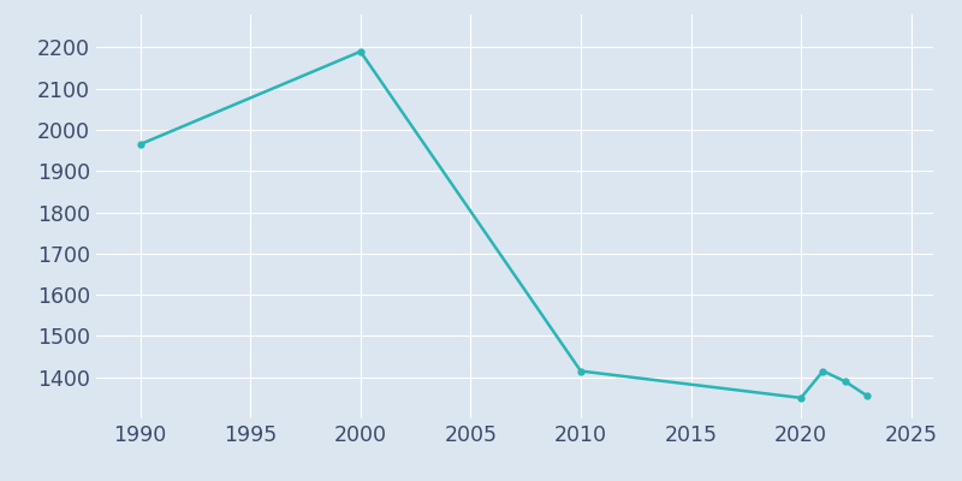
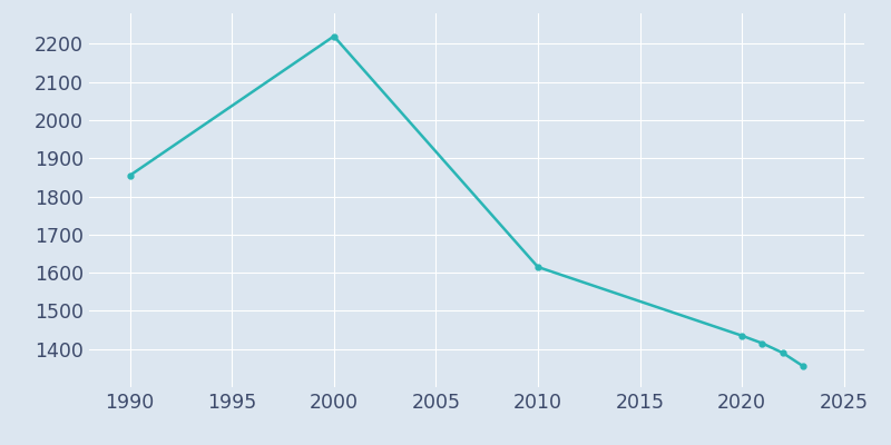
1990: 1965 -> 1855
2000: 2190 -> 2220
2010: 1415 -> 1615
2020: 1350 -> 1435
